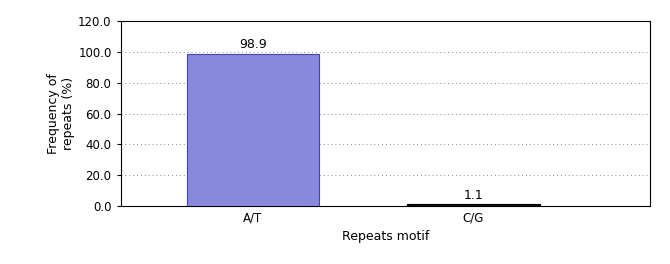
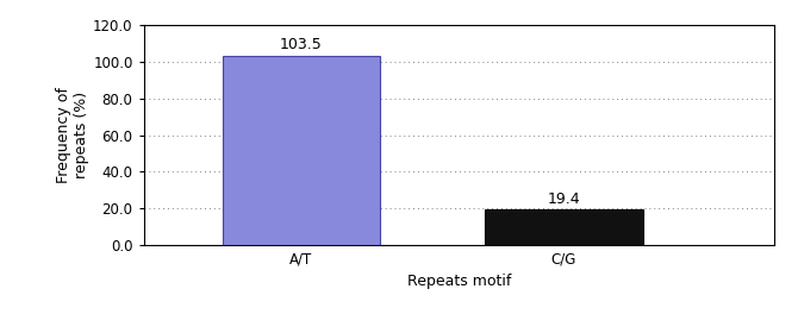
A/T: 98.9 -> 103.5
C/G: 1.1 -> 19.4
